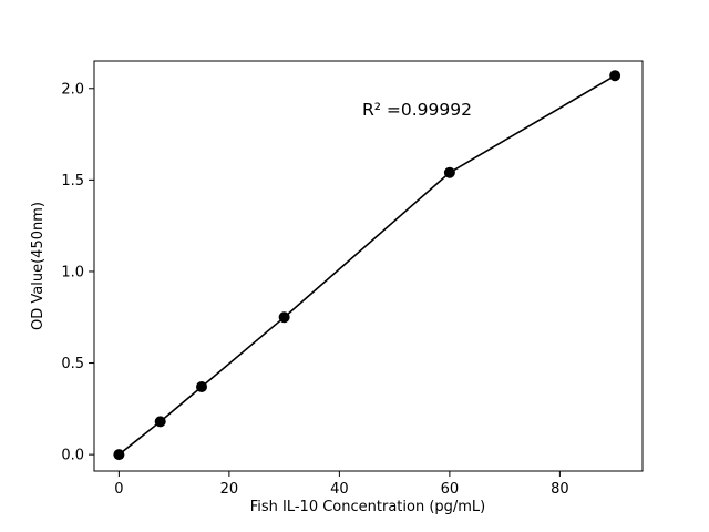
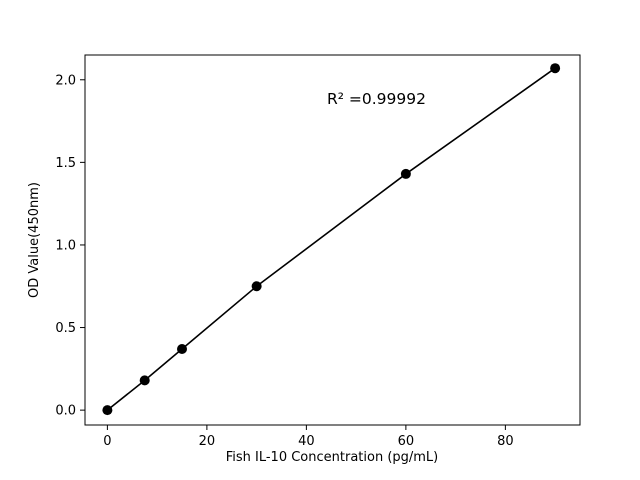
60: 1.54 -> 1.43
